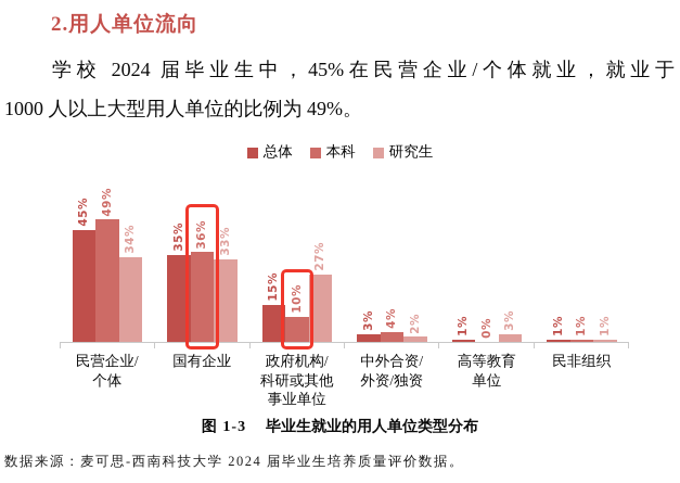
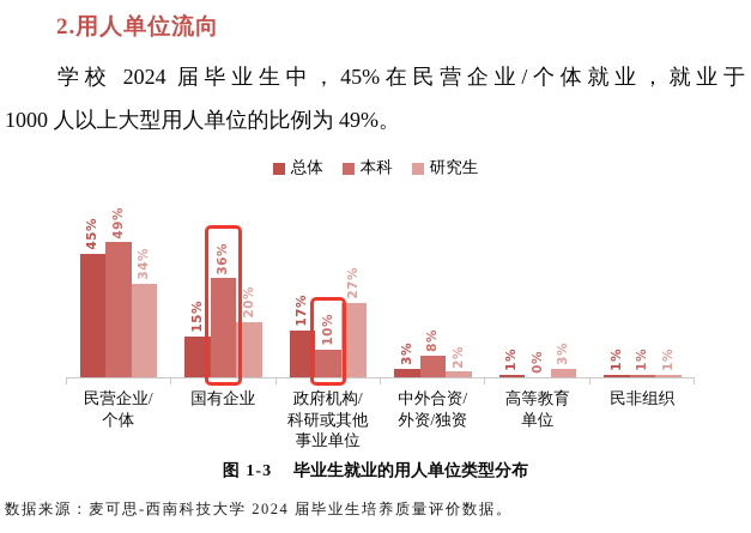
总体/国有企业: 35% -> 15%
研究生/国有企业: 33% -> 20%
总体/政府机构/科研或其他事业单位: 15% -> 17%
本科/中外合资/外资/独资: 4% -> 8%
